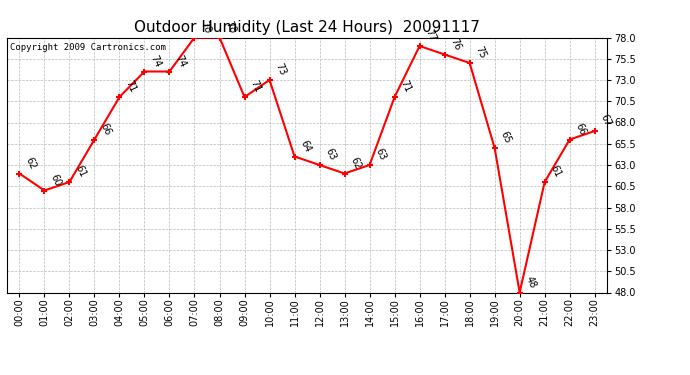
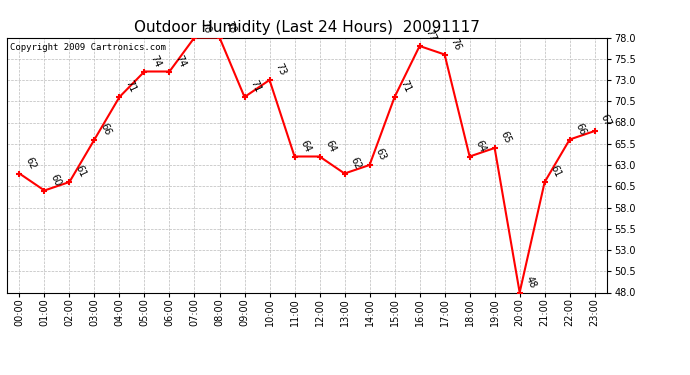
12:00: 63 -> 64
18:00: 75 -> 64
